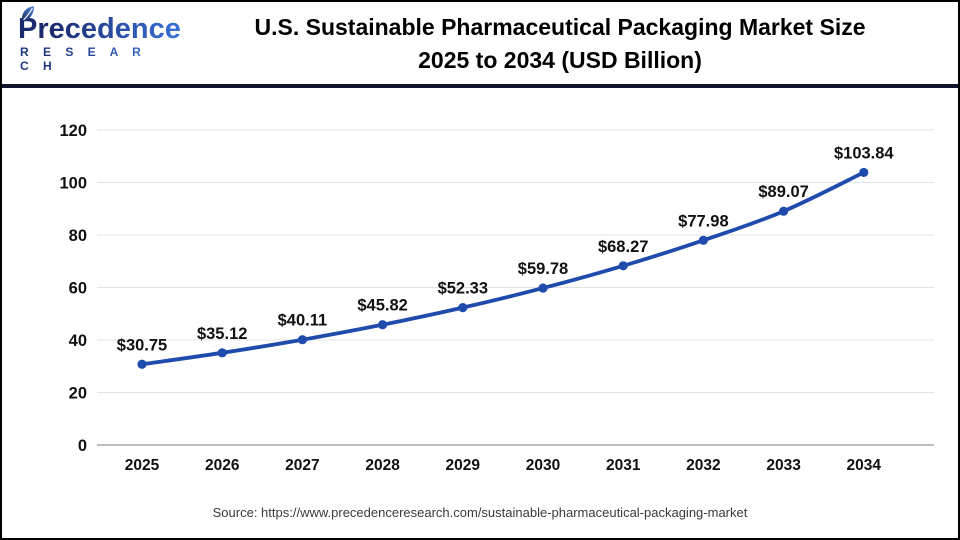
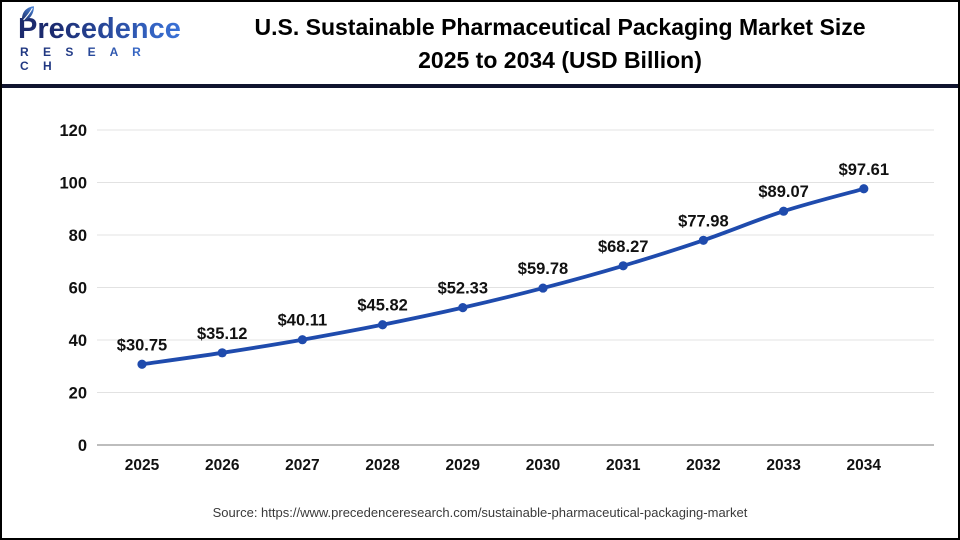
2034: $103.84 -> $97.61
